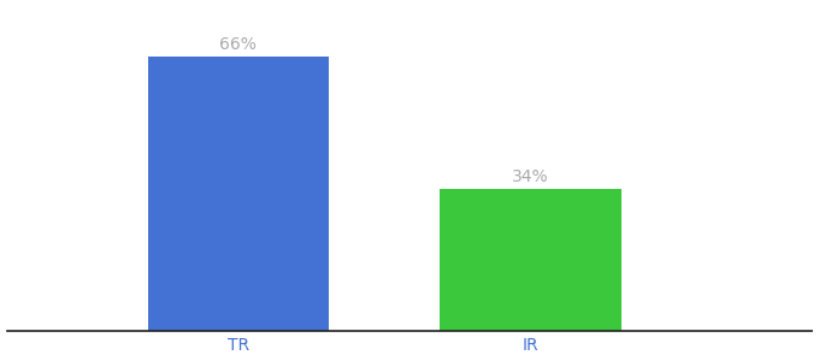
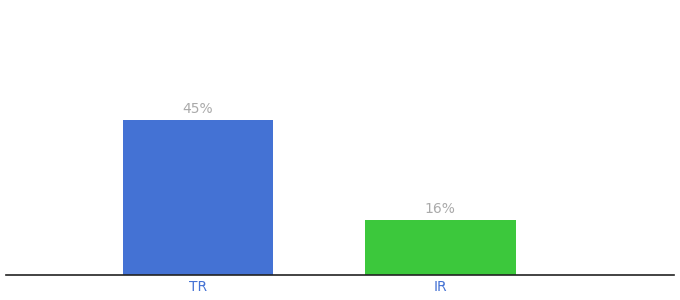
TR: 66% -> 45%
IR: 34% -> 16%
